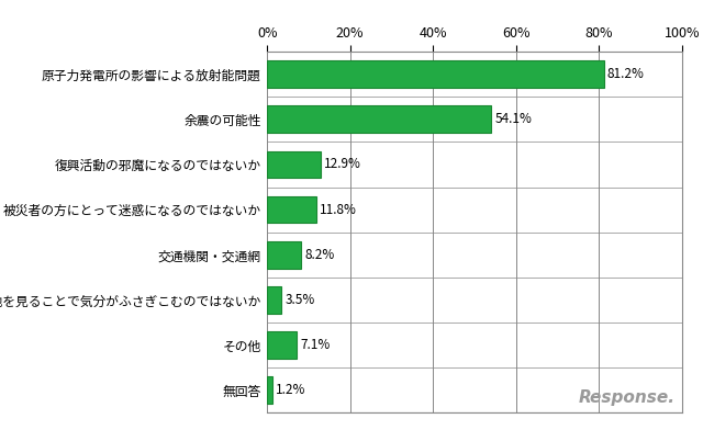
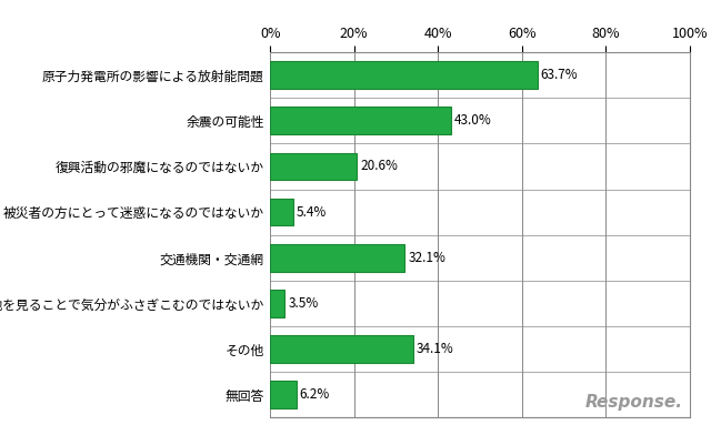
原子力発電所の影響による放射能問題: 81.2% -> 63.7%
余震の可能性: 54.1% -> 43.0%
復興活動の邪魔になるのではないか: 12.9% -> 20.6%
被災者の方にとって迷惑になるのではないか: 11.8% -> 5.4%
交通機関・交通網: 8.2% -> 32.1%
その他: 7.1% -> 34.1%
無回答: 1.2% -> 6.2%
